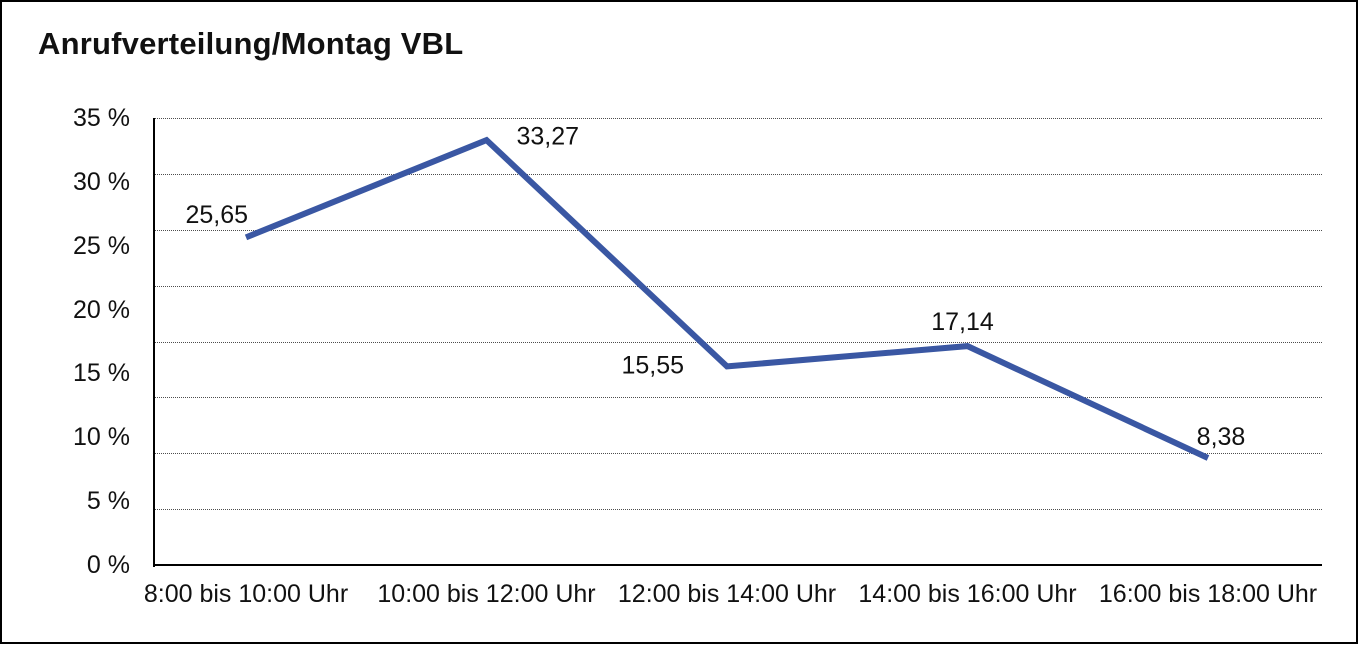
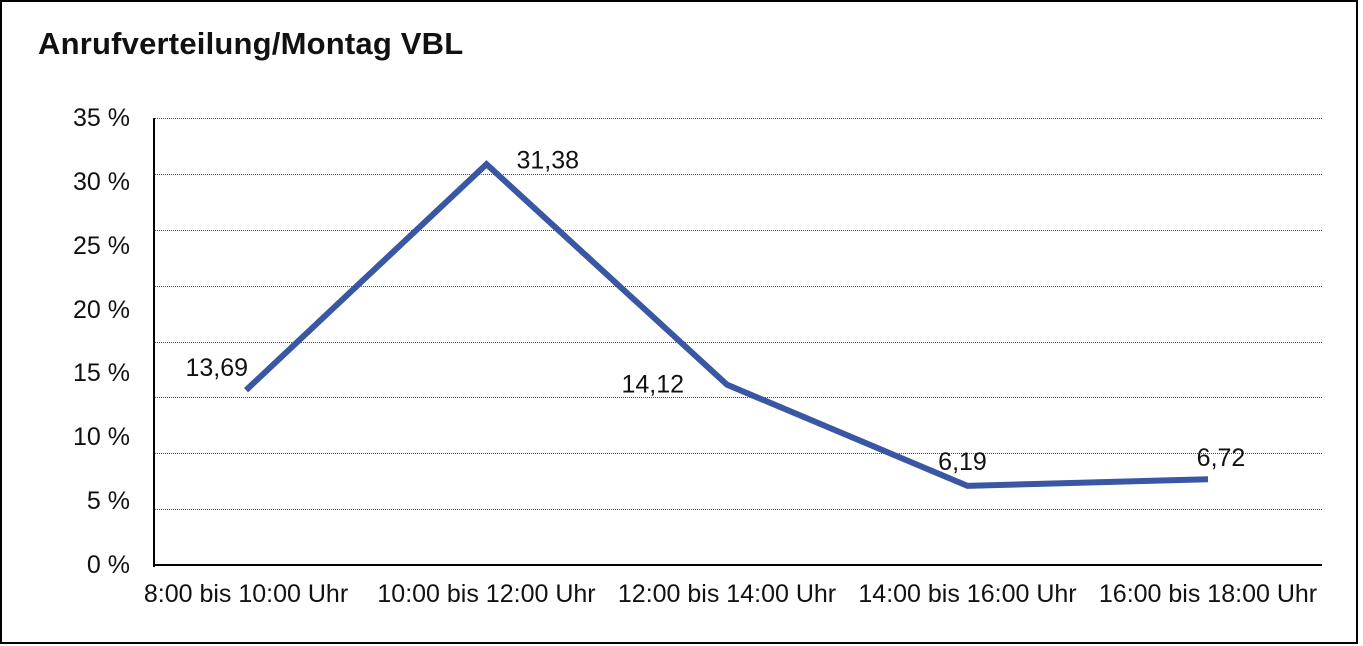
8:00 bis 10:00 Uhr: 25,65 -> 13,69
10:00 bis 12:00 Uhr: 33,27 -> 31,38
12:00 bis 14:00 Uhr: 15,55 -> 14,12
14:00 bis 16:00 Uhr: 17,14 -> 6,19
16:00 bis 18:00 Uhr: 8,38 -> 6,72
